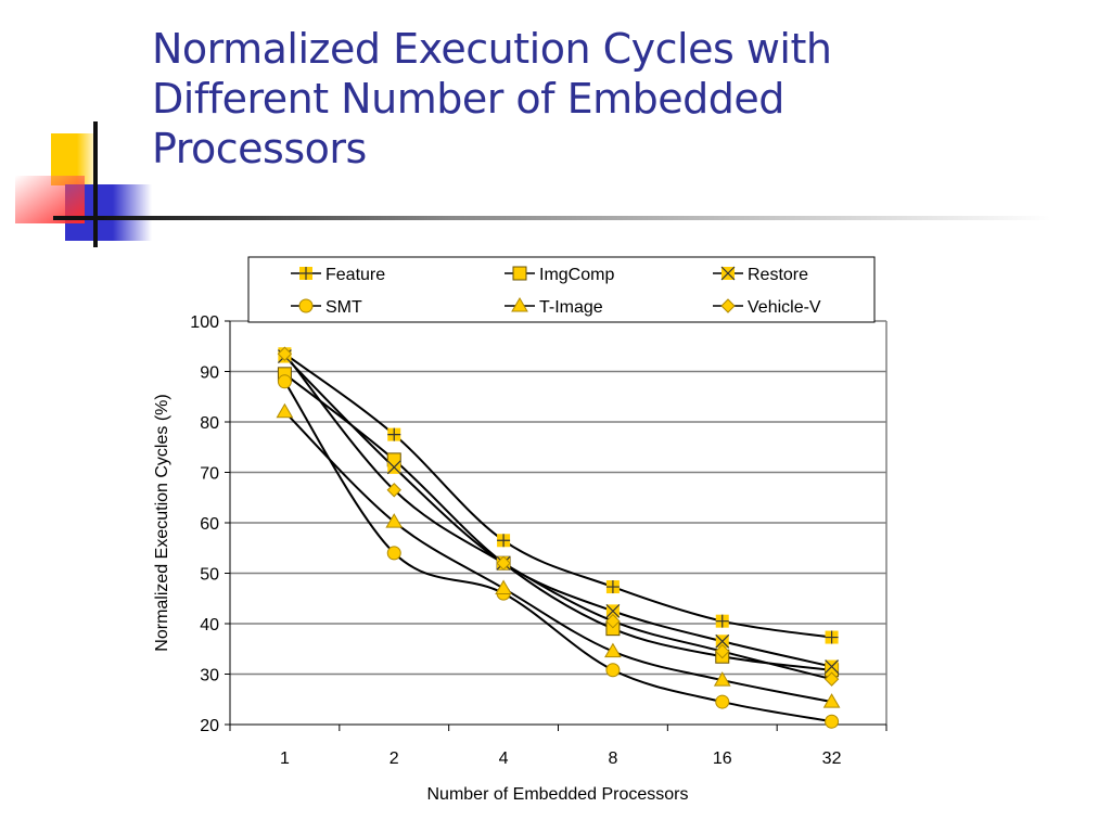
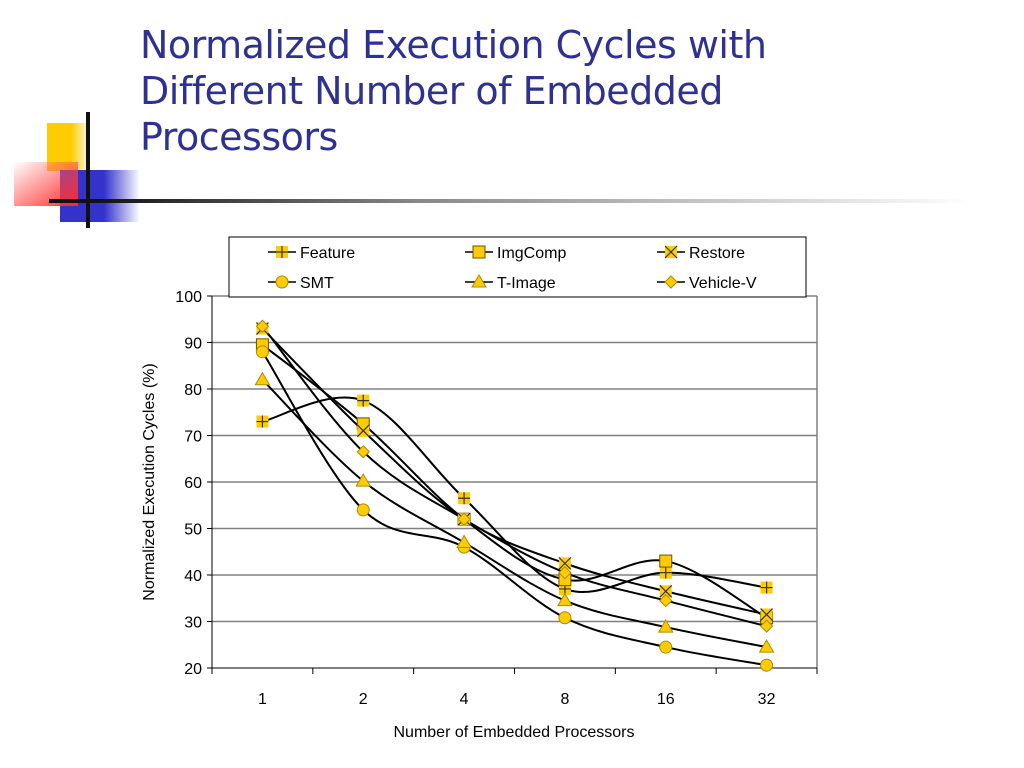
Feature/1: 94 -> 73
Feature/8: 47 -> 37
ImgComp/16: 34 -> 43
